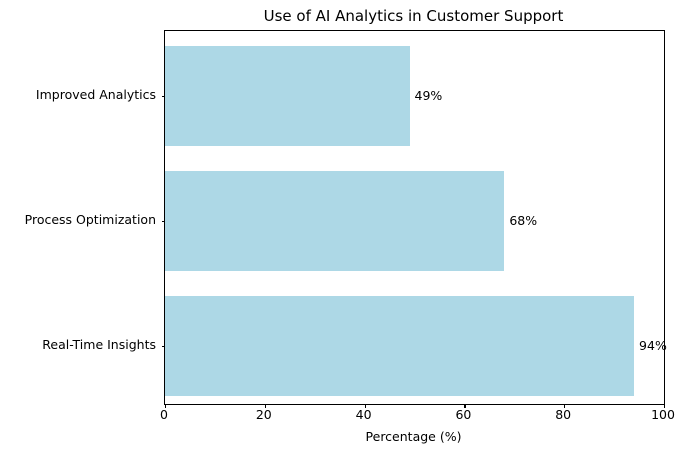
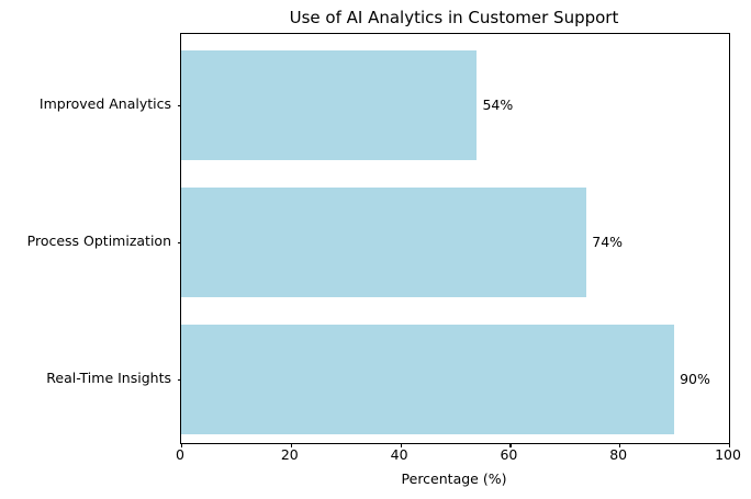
Improved Analytics: 49% -> 54%
Process Optimization: 68% -> 74%
Real-Time Insights: 94% -> 90%
